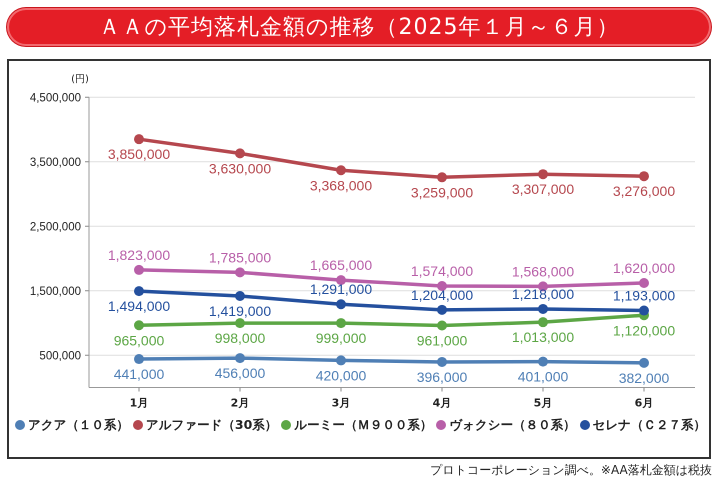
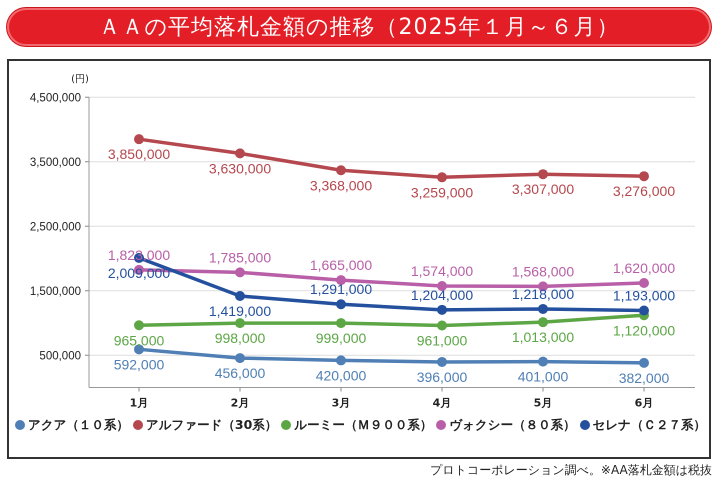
アクア（１０系）/1月: 441,000 -> 592,000
セレナ（Ｃ２７系）/1月: 1,494,000 -> 2,009,000
